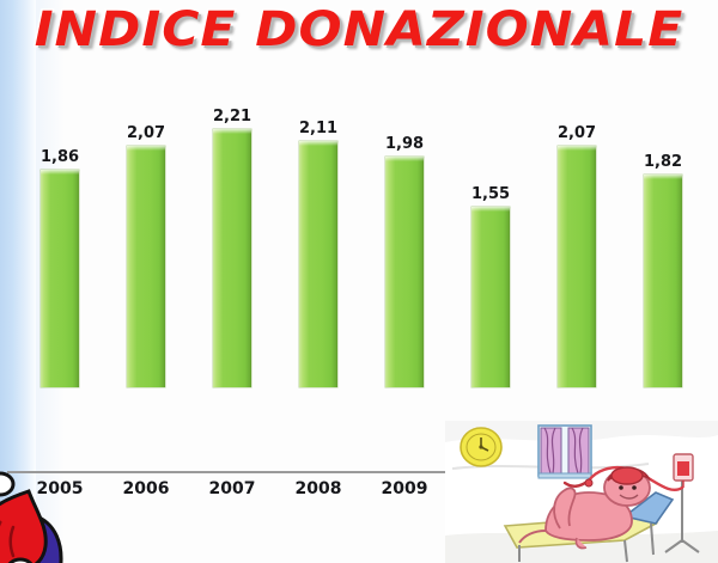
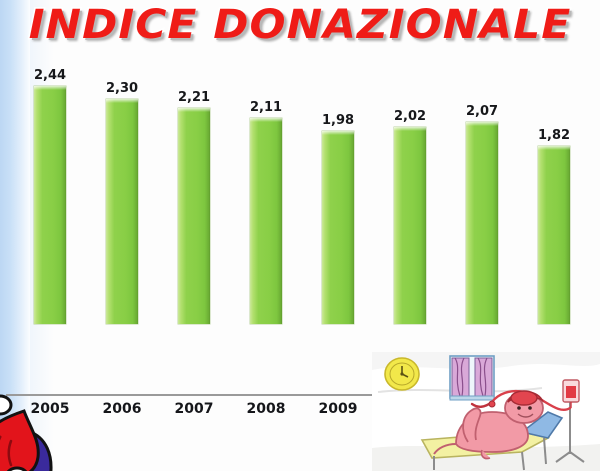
2005: 1,86 -> 2,44
2006: 2,07 -> 2,30
2010: 1,55 -> 2,02
